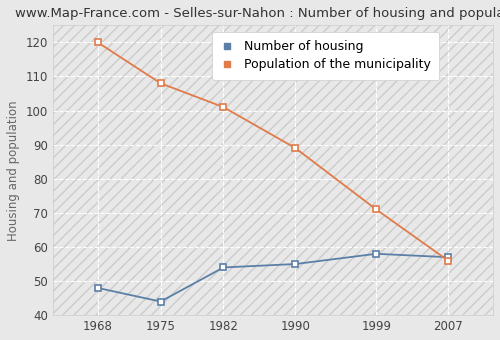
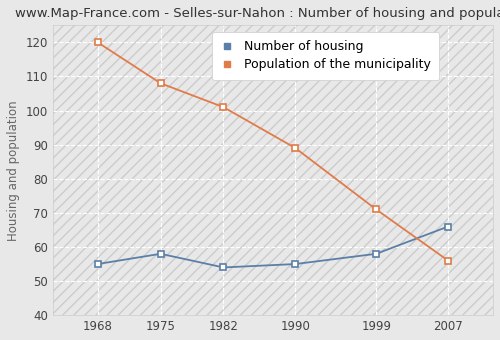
Number of housing/1968: 48 -> 55
Number of housing/1975: 44 -> 58
Number of housing/2007: 57 -> 66
